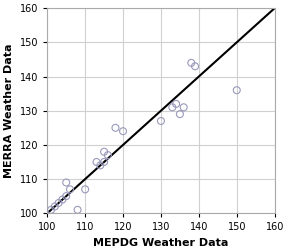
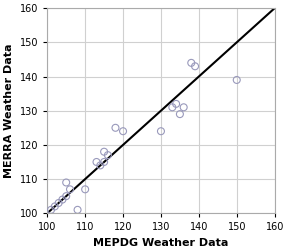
130: 127 -> 124
150: 136 -> 139
